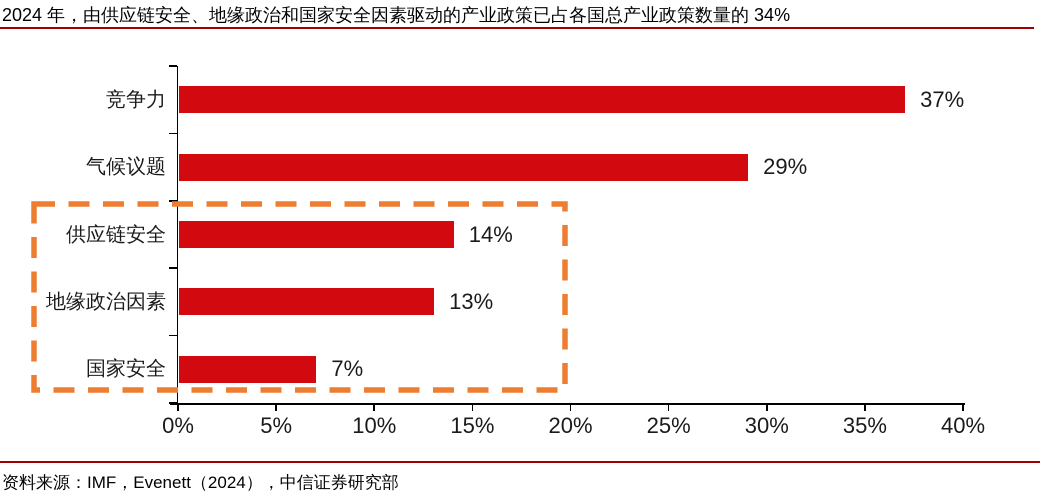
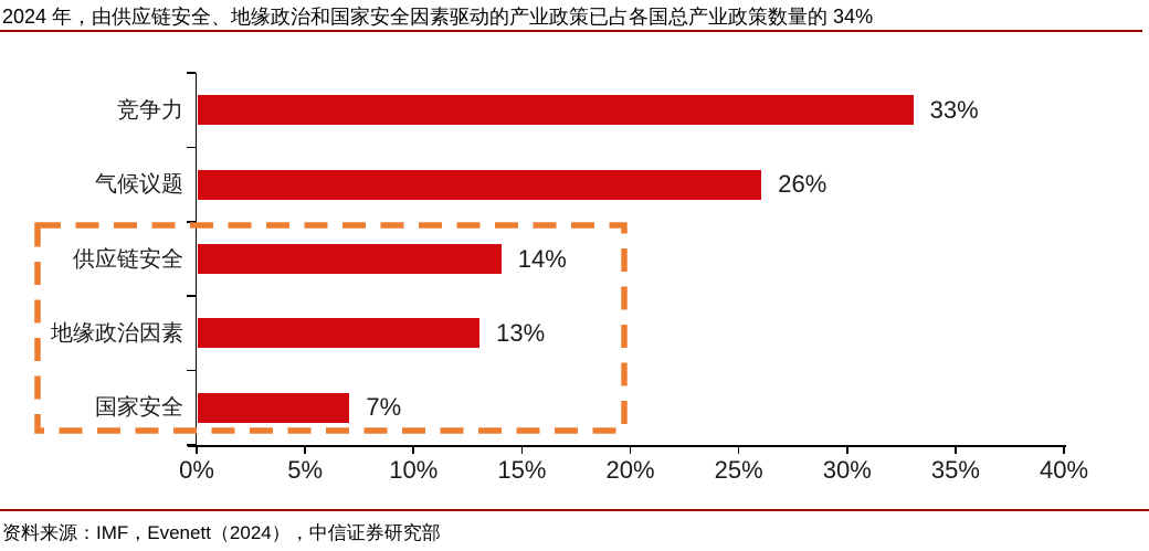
竞争力: 37% -> 33%
气候议题: 29% -> 26%
